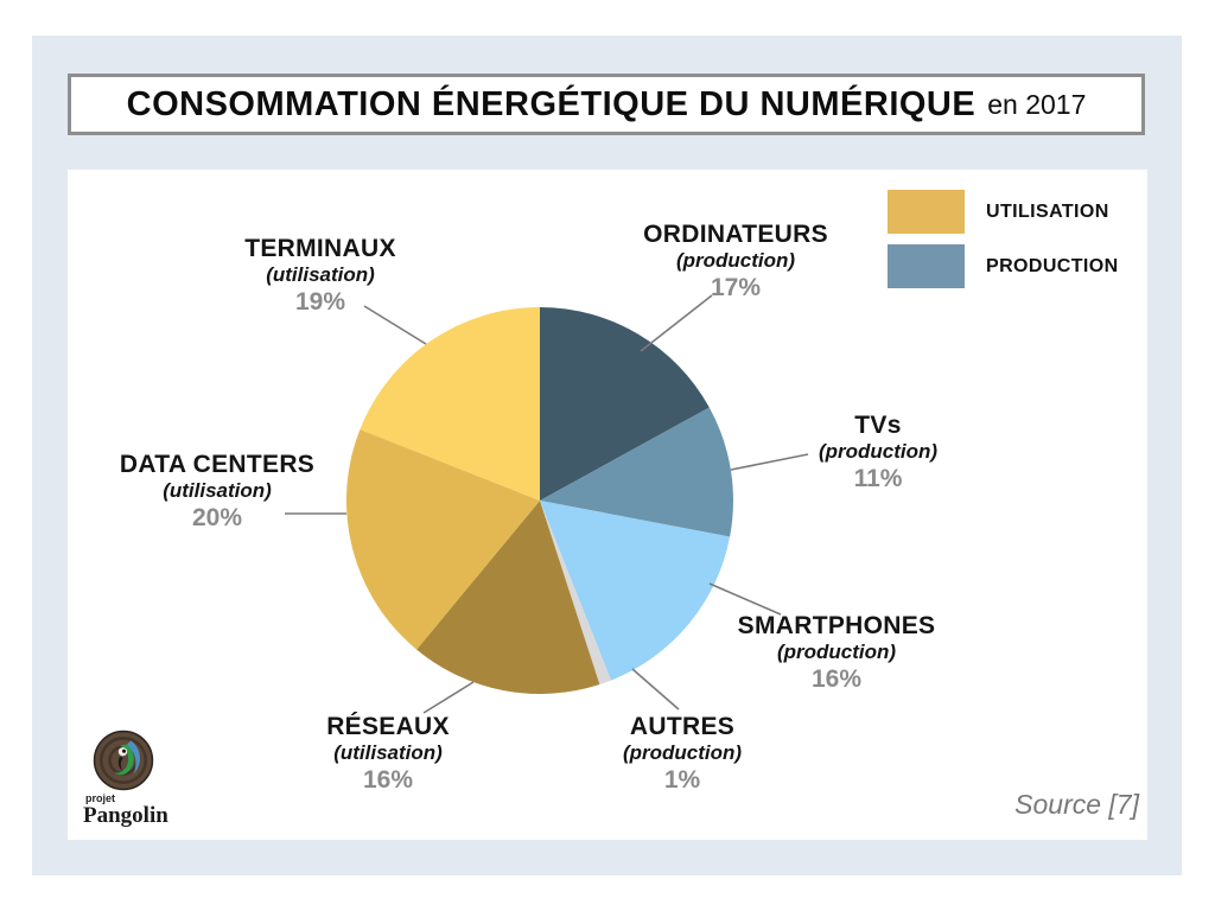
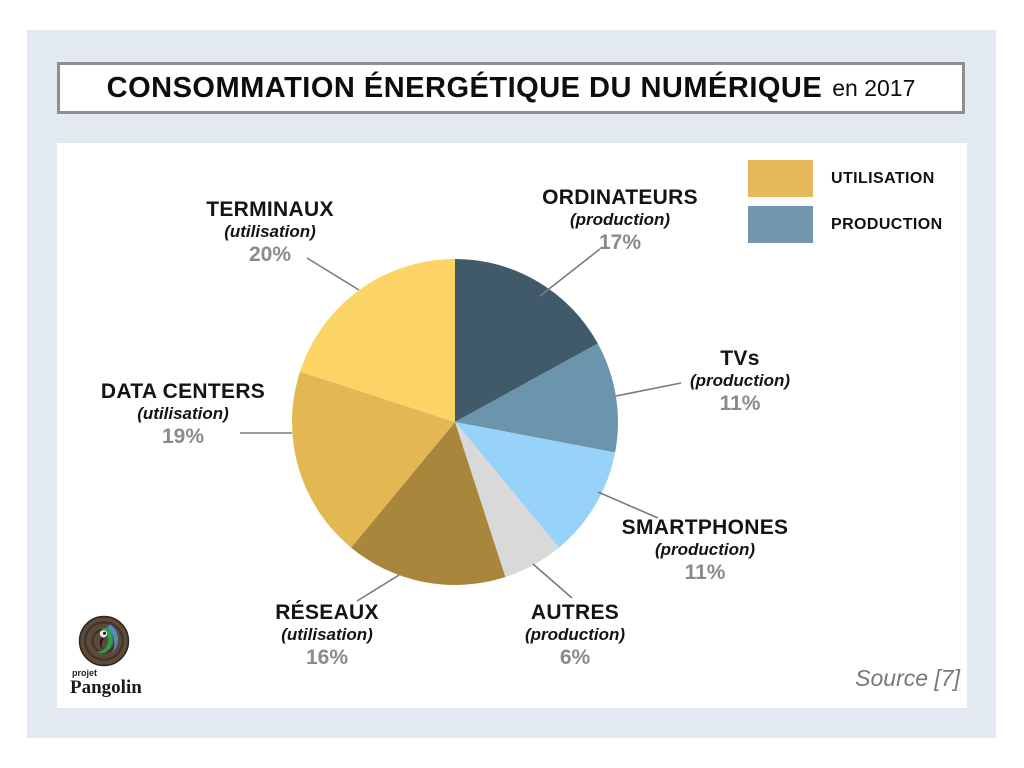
SMARTPHONES: 16% -> 11%
AUTRES: 1% -> 6%
DATA CENTERS: 20% -> 19%
TERMINAUX: 19% -> 20%
